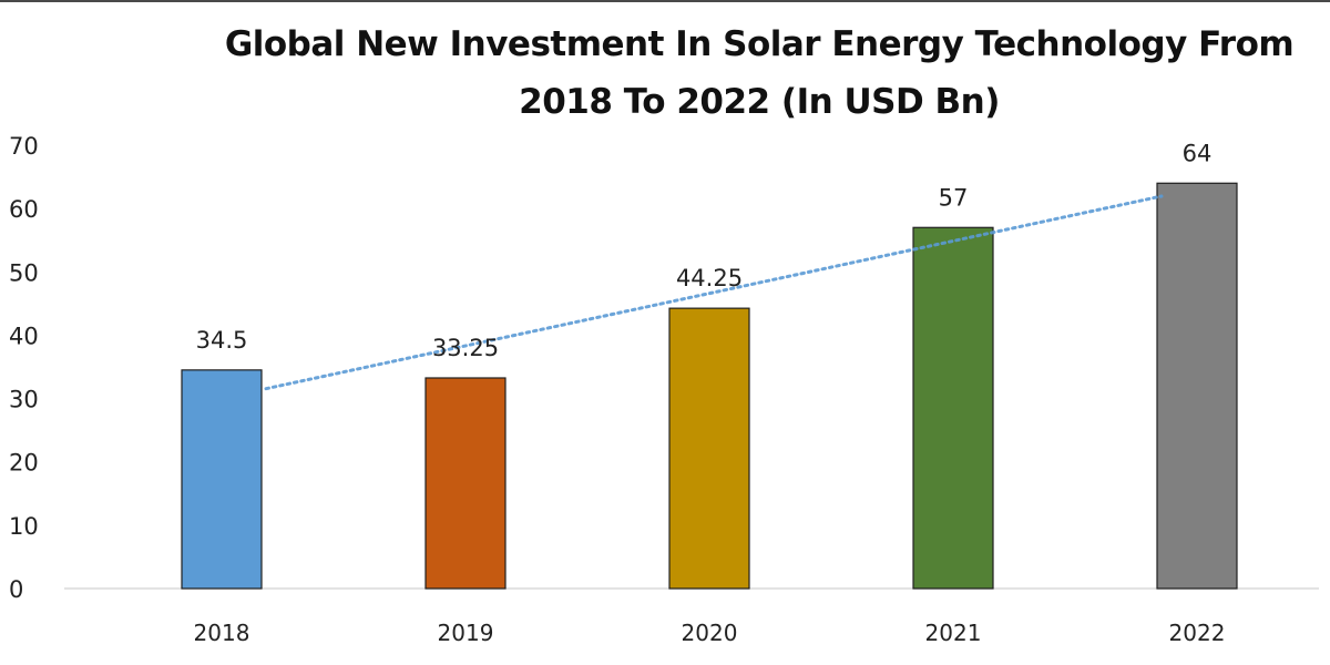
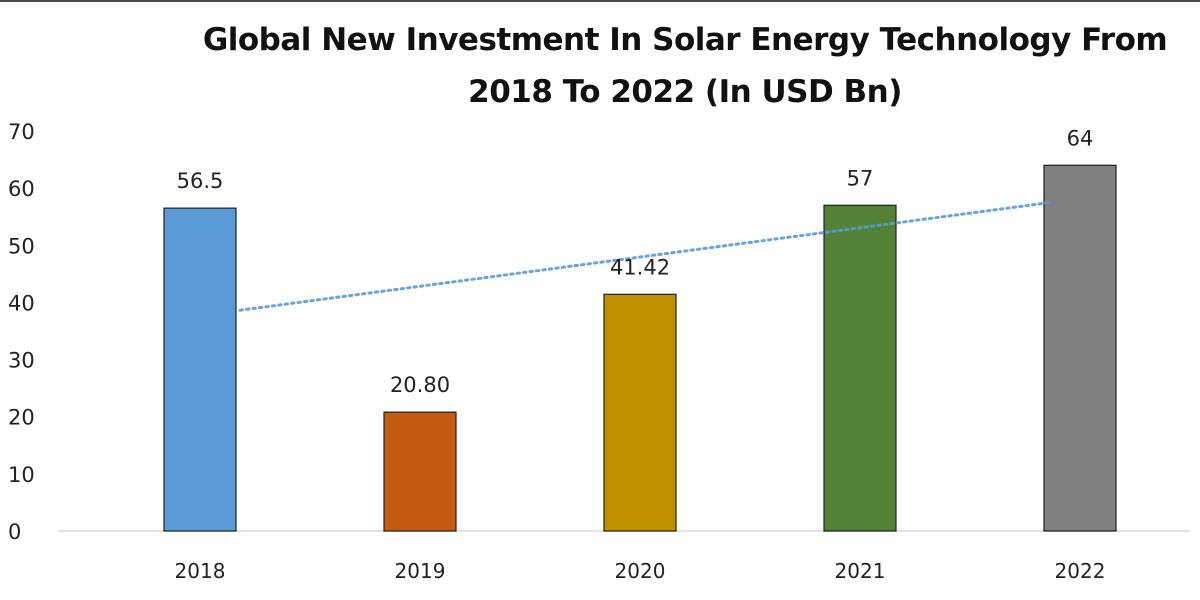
2018: 34.5 -> 56.5
2019: 33.25 -> 20.80
2020: 44.25 -> 41.42
